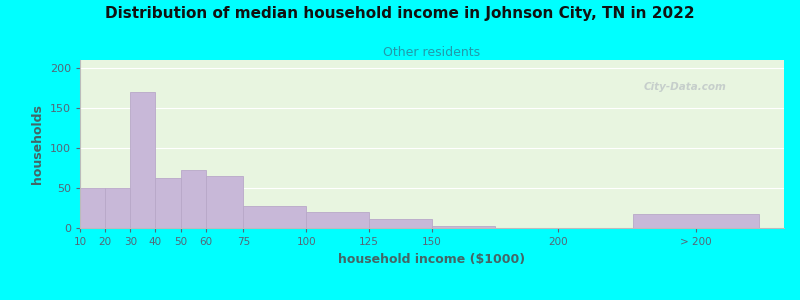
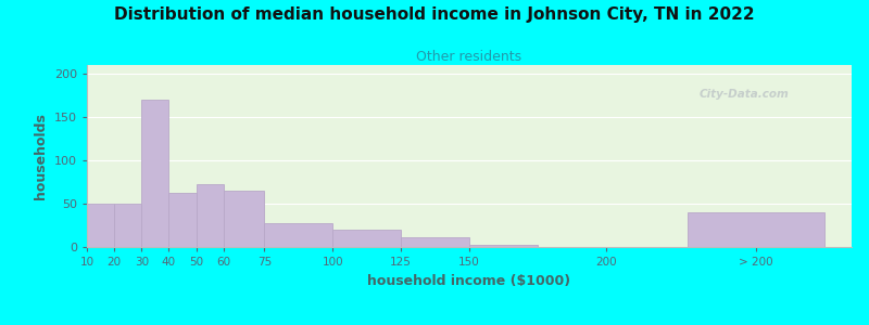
> 200: 17 -> 40
